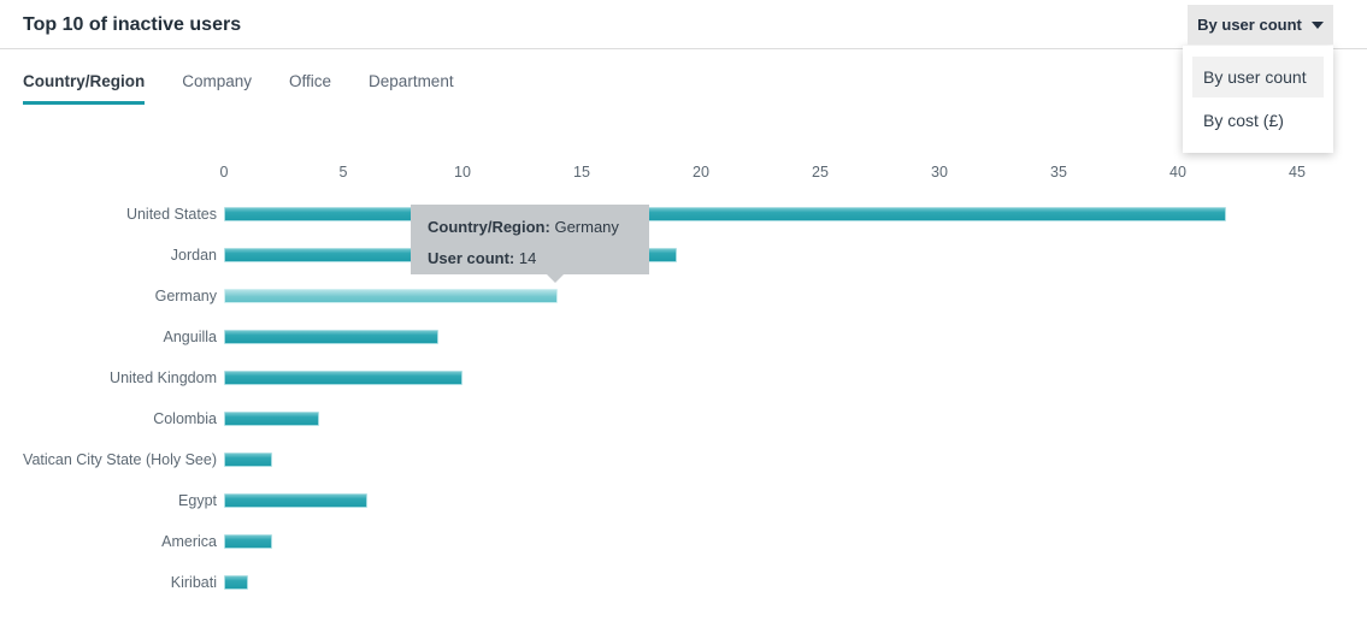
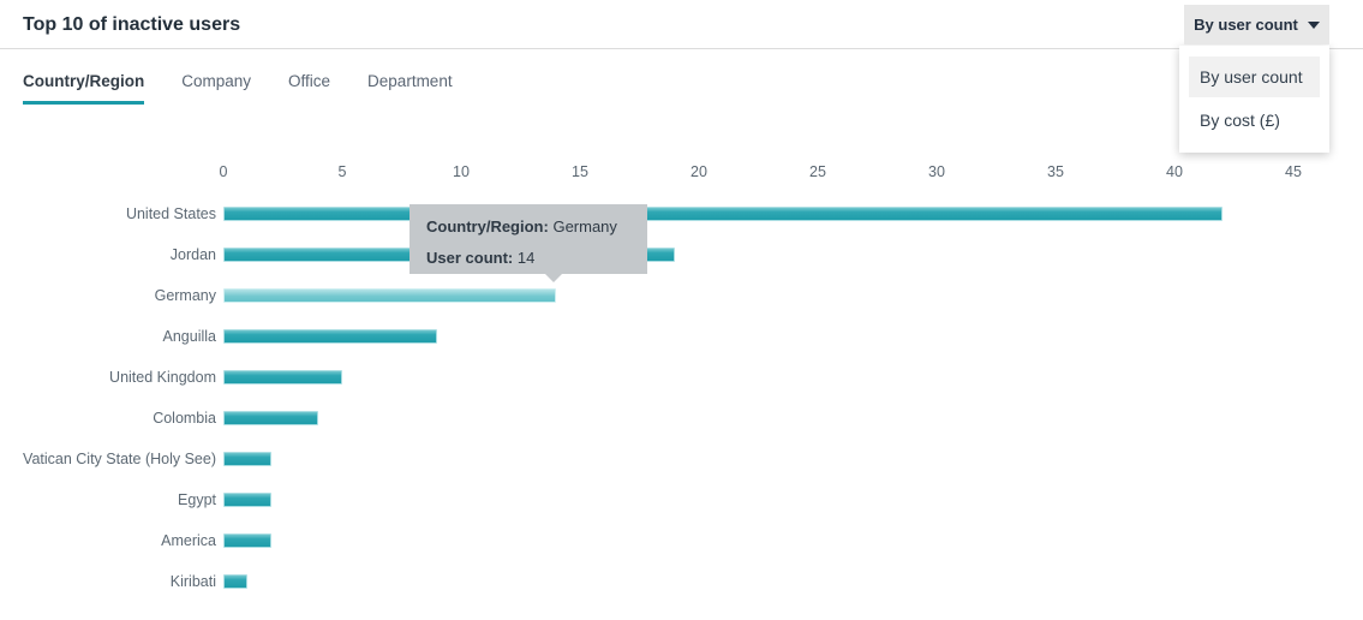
United Kingdom: 10 -> 5
Egypt: 6 -> 2
